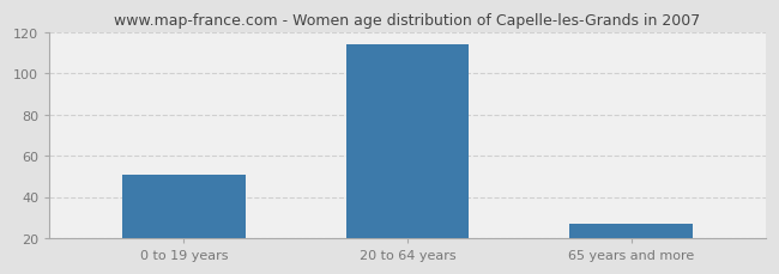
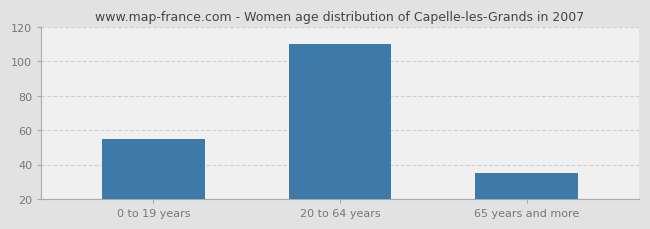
0 to 19 years: 51 -> 55
20 to 64 years: 114 -> 110
65 years and more: 27 -> 35
